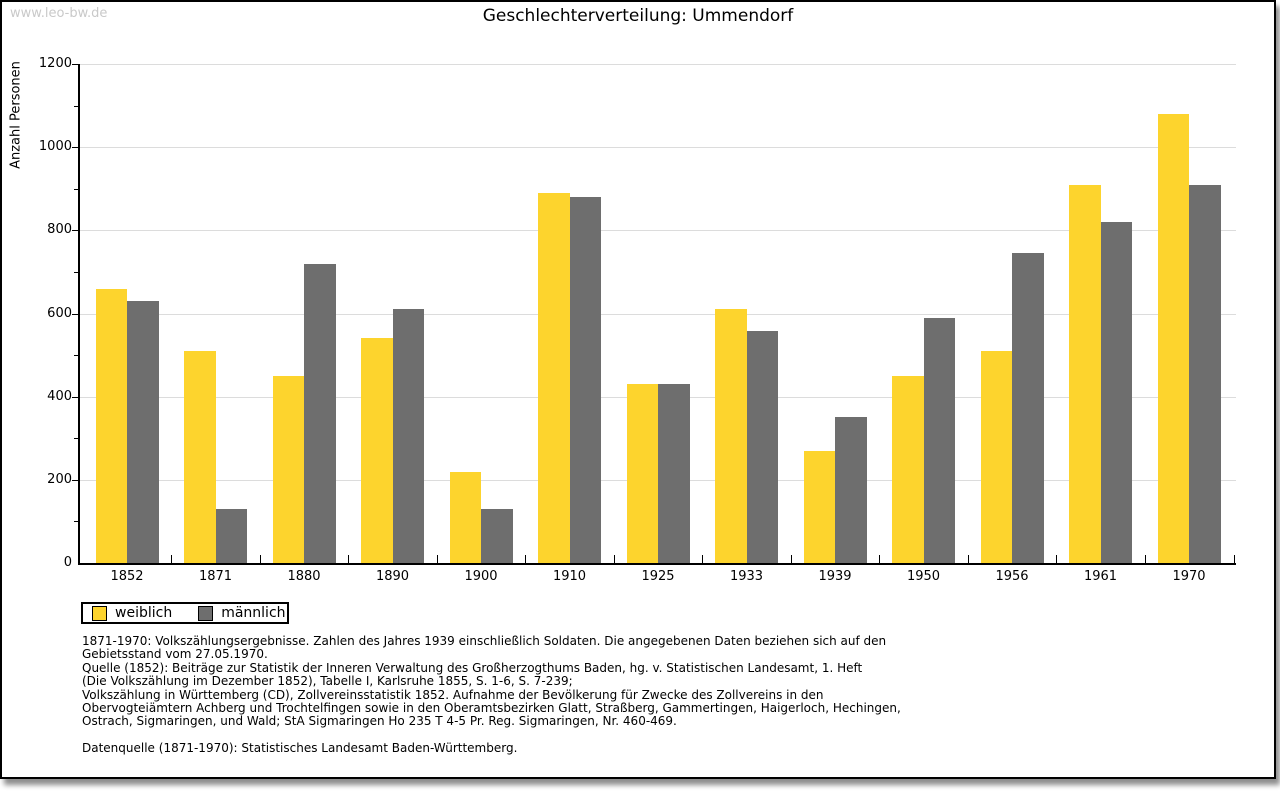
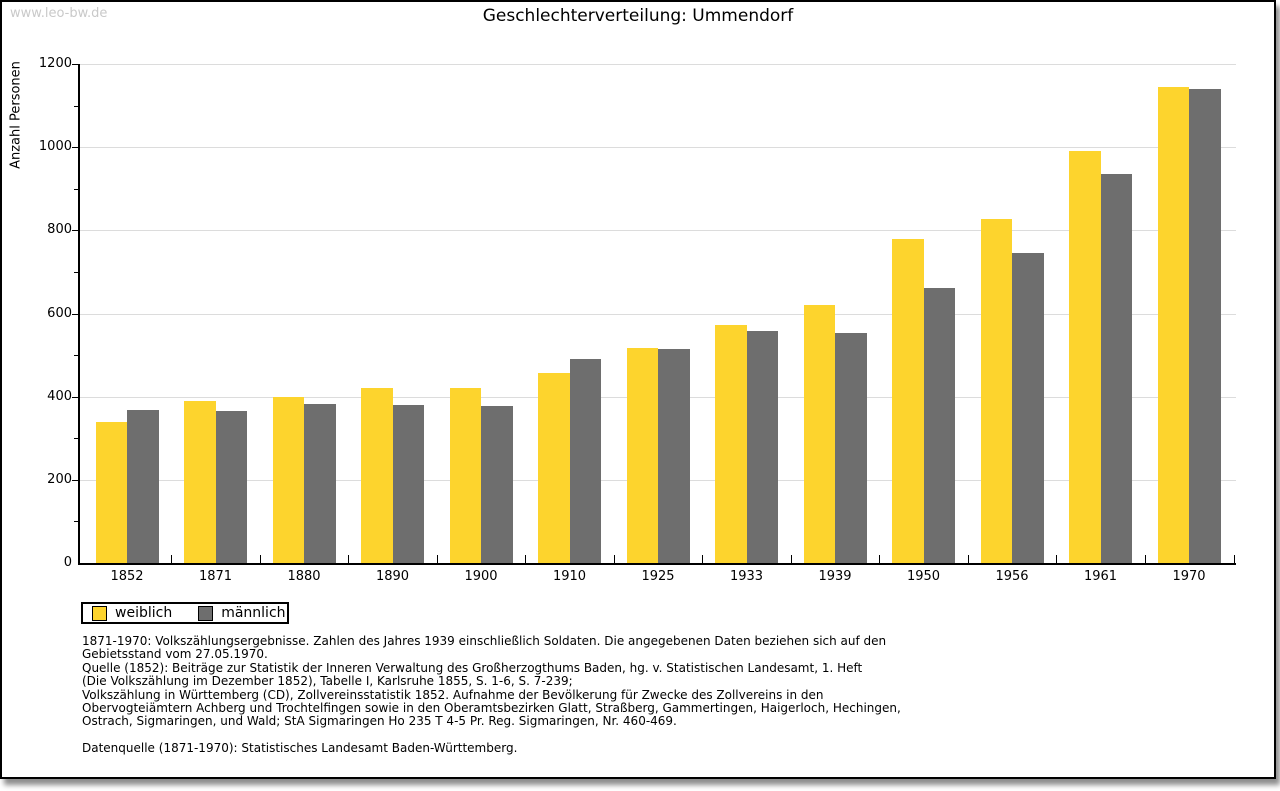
weiblich/1852: 660 -> 340
männlich/1852: 630 -> 370
weiblich/1871: 510 -> 390
männlich/1871: 130 -> 360
weiblich/1880: 450 -> 400
männlich/1880: 720 -> 380
weiblich/1890: 540 -> 420
männlich/1890: 610 -> 380
weiblich/1900: 220 -> 420
männlich/1900: 130 -> 380
weiblich/1910: 890 -> 460
männlich/1910: 880 -> 490
weiblich/1925: 430 -> 520
männlich/1925: 430 -> 510
weiblich/1933: 610 -> 570
weiblich/1939: 270 -> 620
männlich/1939: 350 -> 550
weiblich/1950: 450 -> 780
männlich/1950: 590 -> 660
weiblich/1956: 510 -> 830
weiblich/1961: 910 -> 990
männlich/1961: 820 -> 940
weiblich/1970: 1080 -> 1140
männlich/1970: 910 -> 1140
